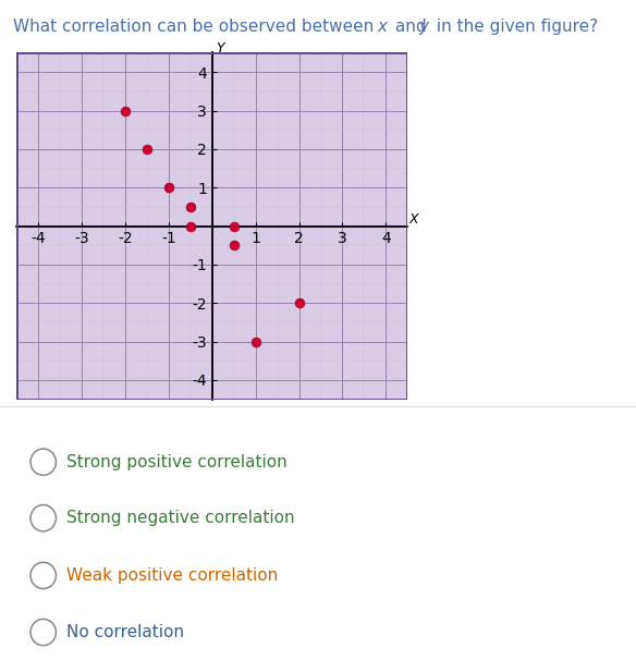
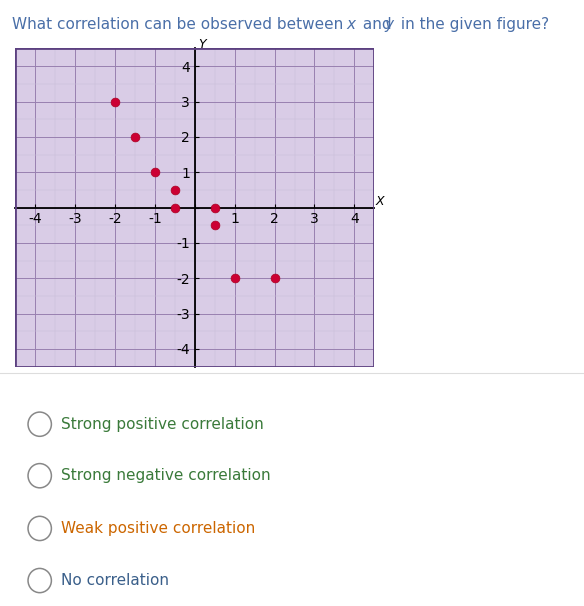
1: -3.0 -> -2.0
